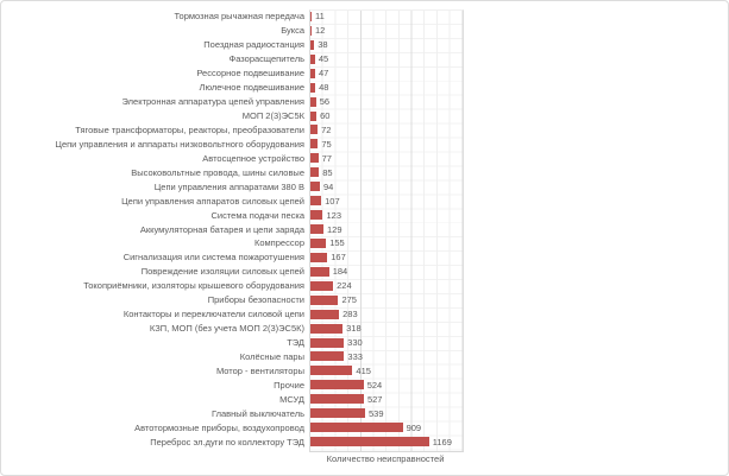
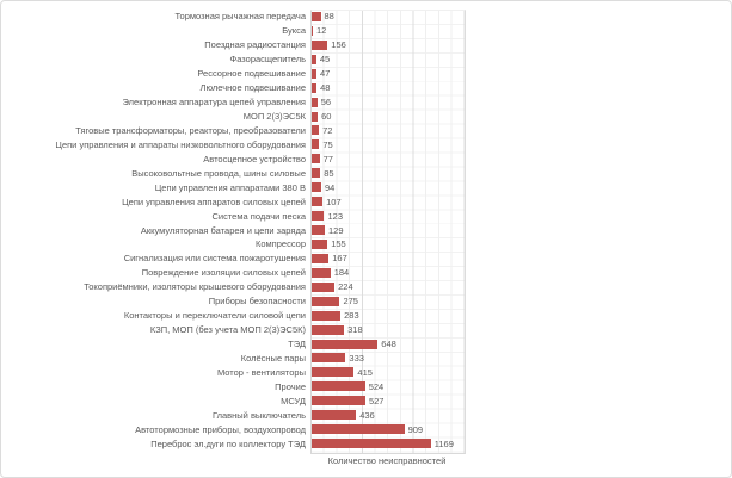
Тормозная рычажная передача: 11 -> 88
Поездная радиостанция: 38 -> 156
ТЭД: 330 -> 648
Главный выключатель: 539 -> 436
